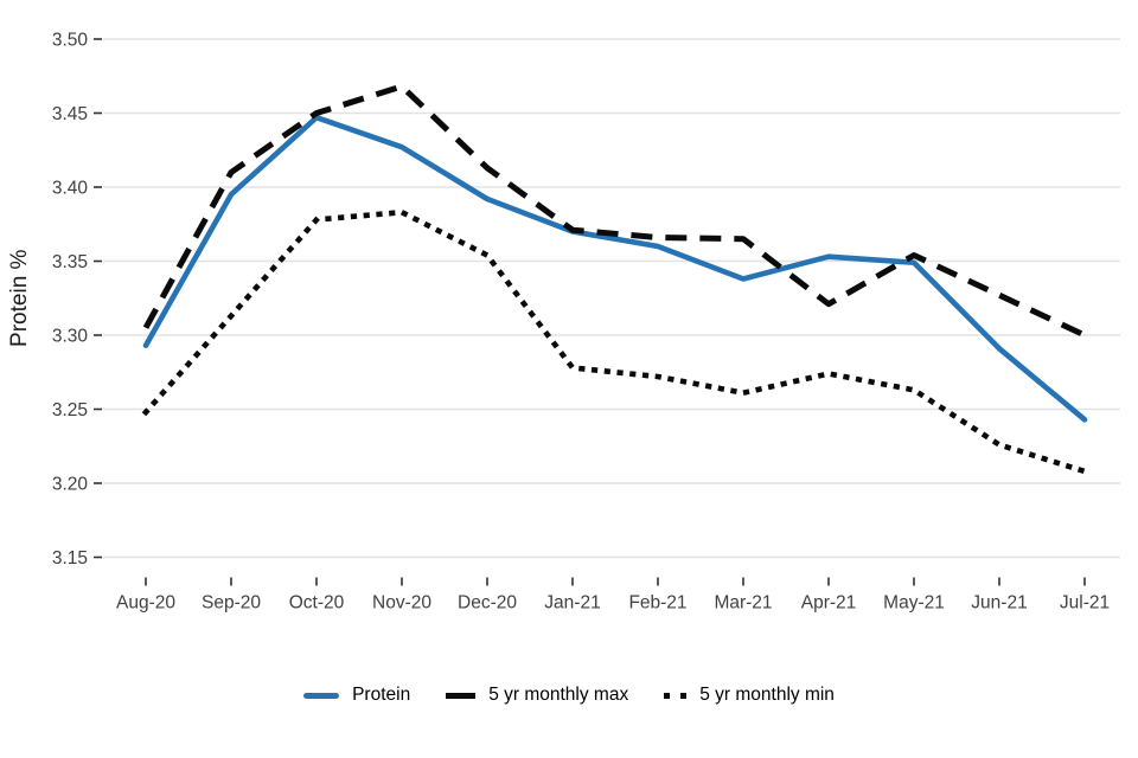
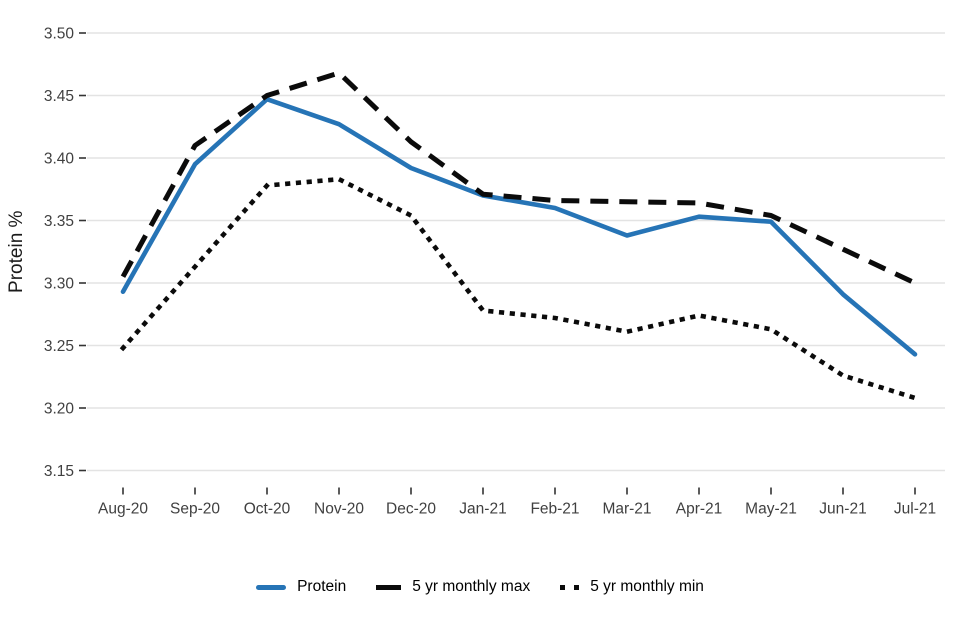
5 yr monthly max/Apr-21: 3.321 -> 3.364
